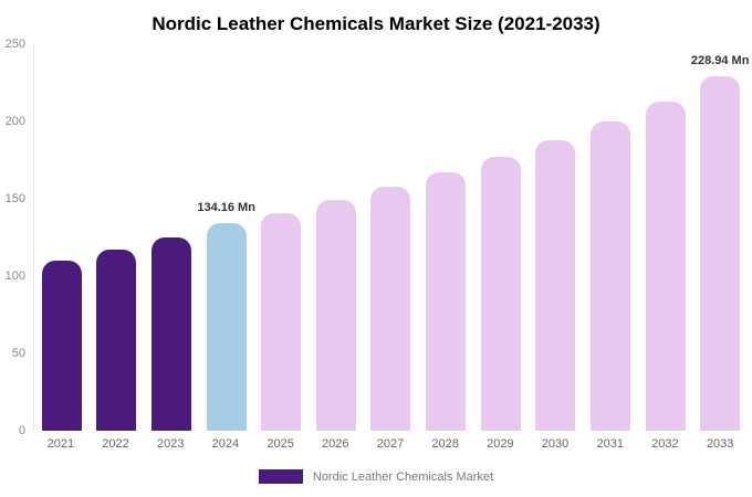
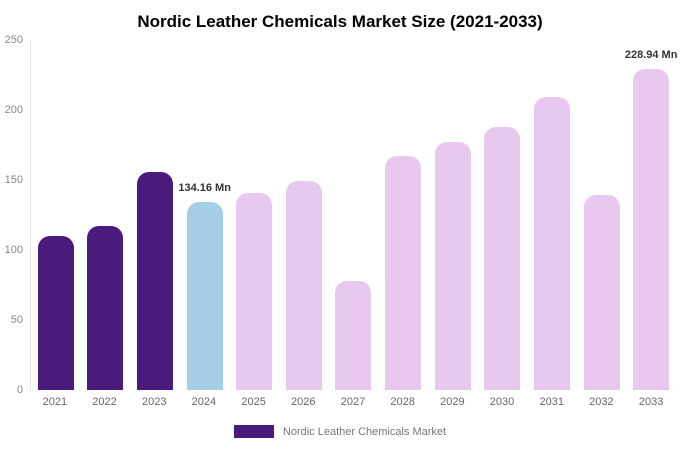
2023: 125 -> 156
2027: 158 -> 78
2031: 200 -> 209
2032: 213 -> 139
